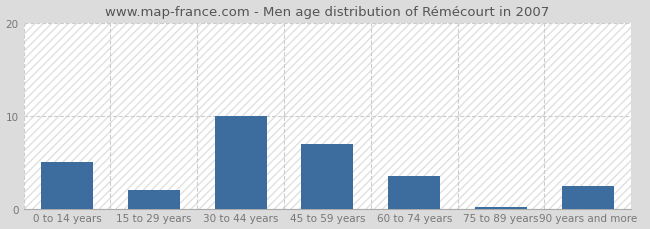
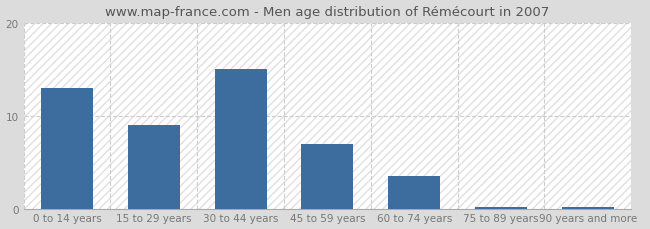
0 to 14 years: 5.0 -> 13.0
15 to 29 years: 2.0 -> 9.0
30 to 44 years: 10.0 -> 15.0
90 years and more: 2.4 -> 0.1
